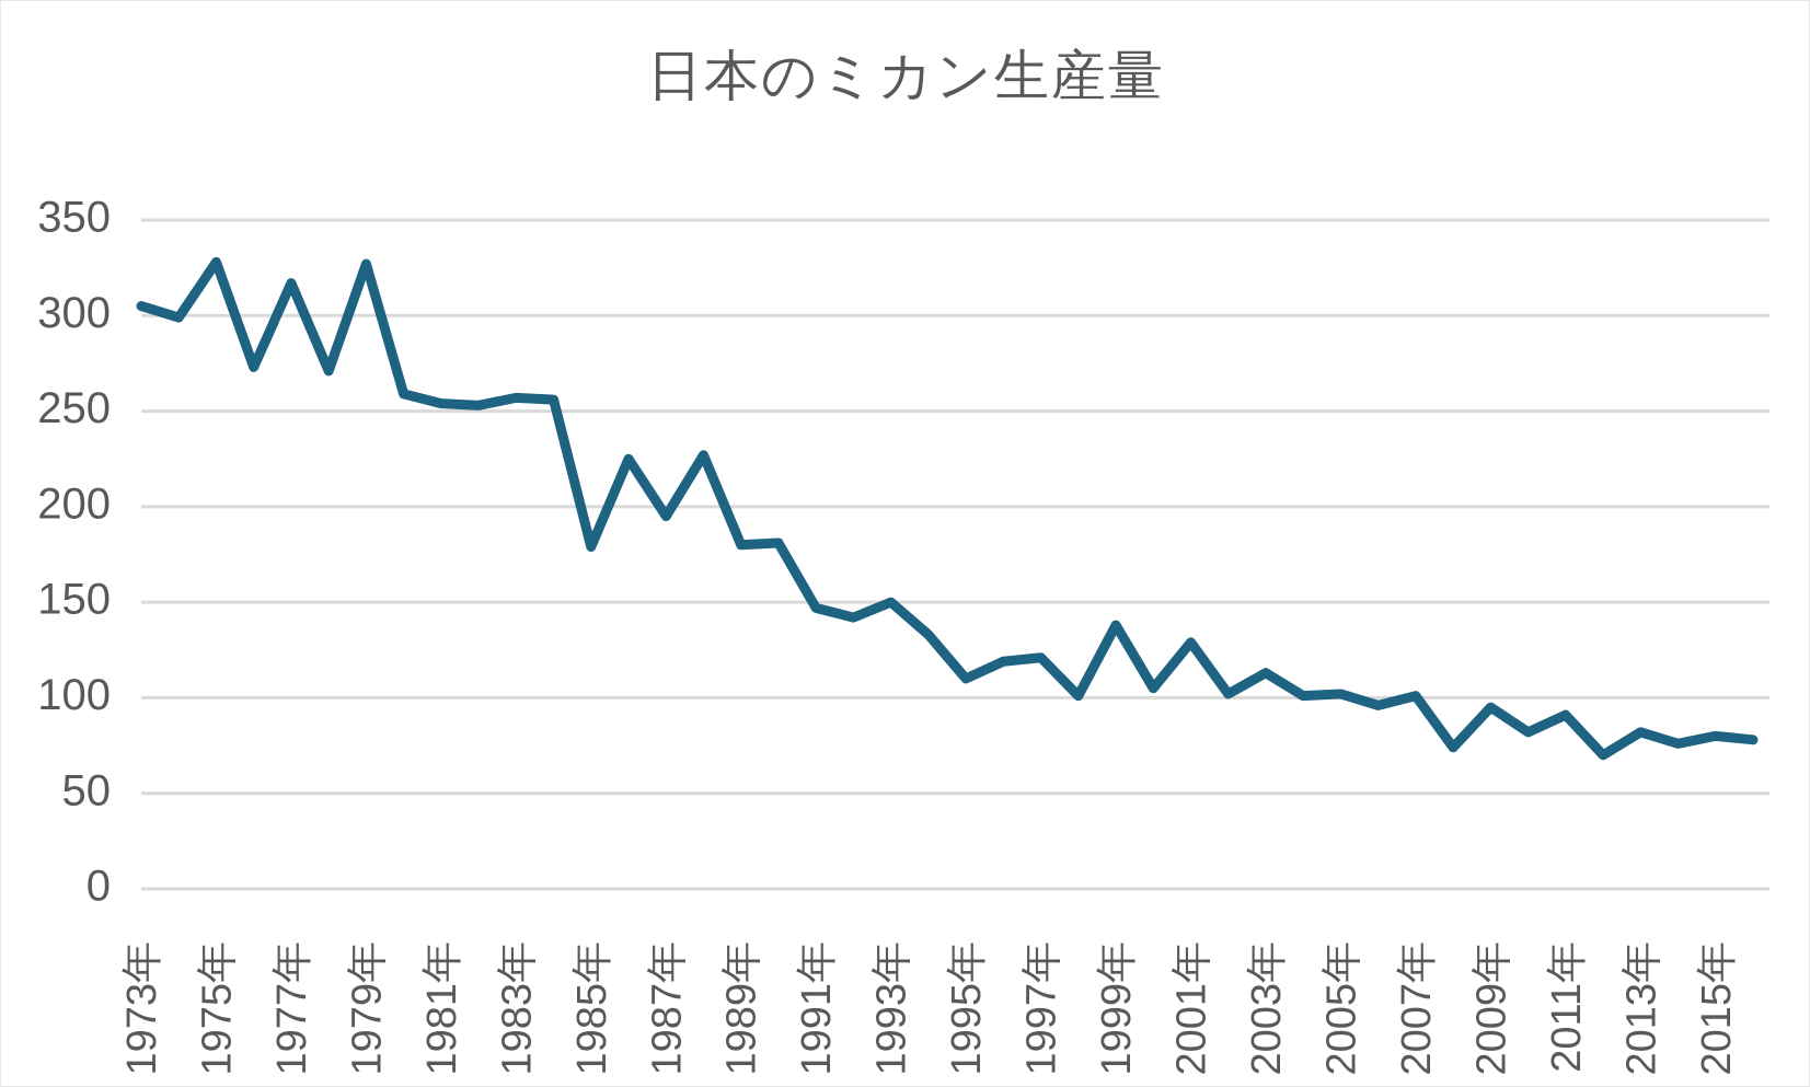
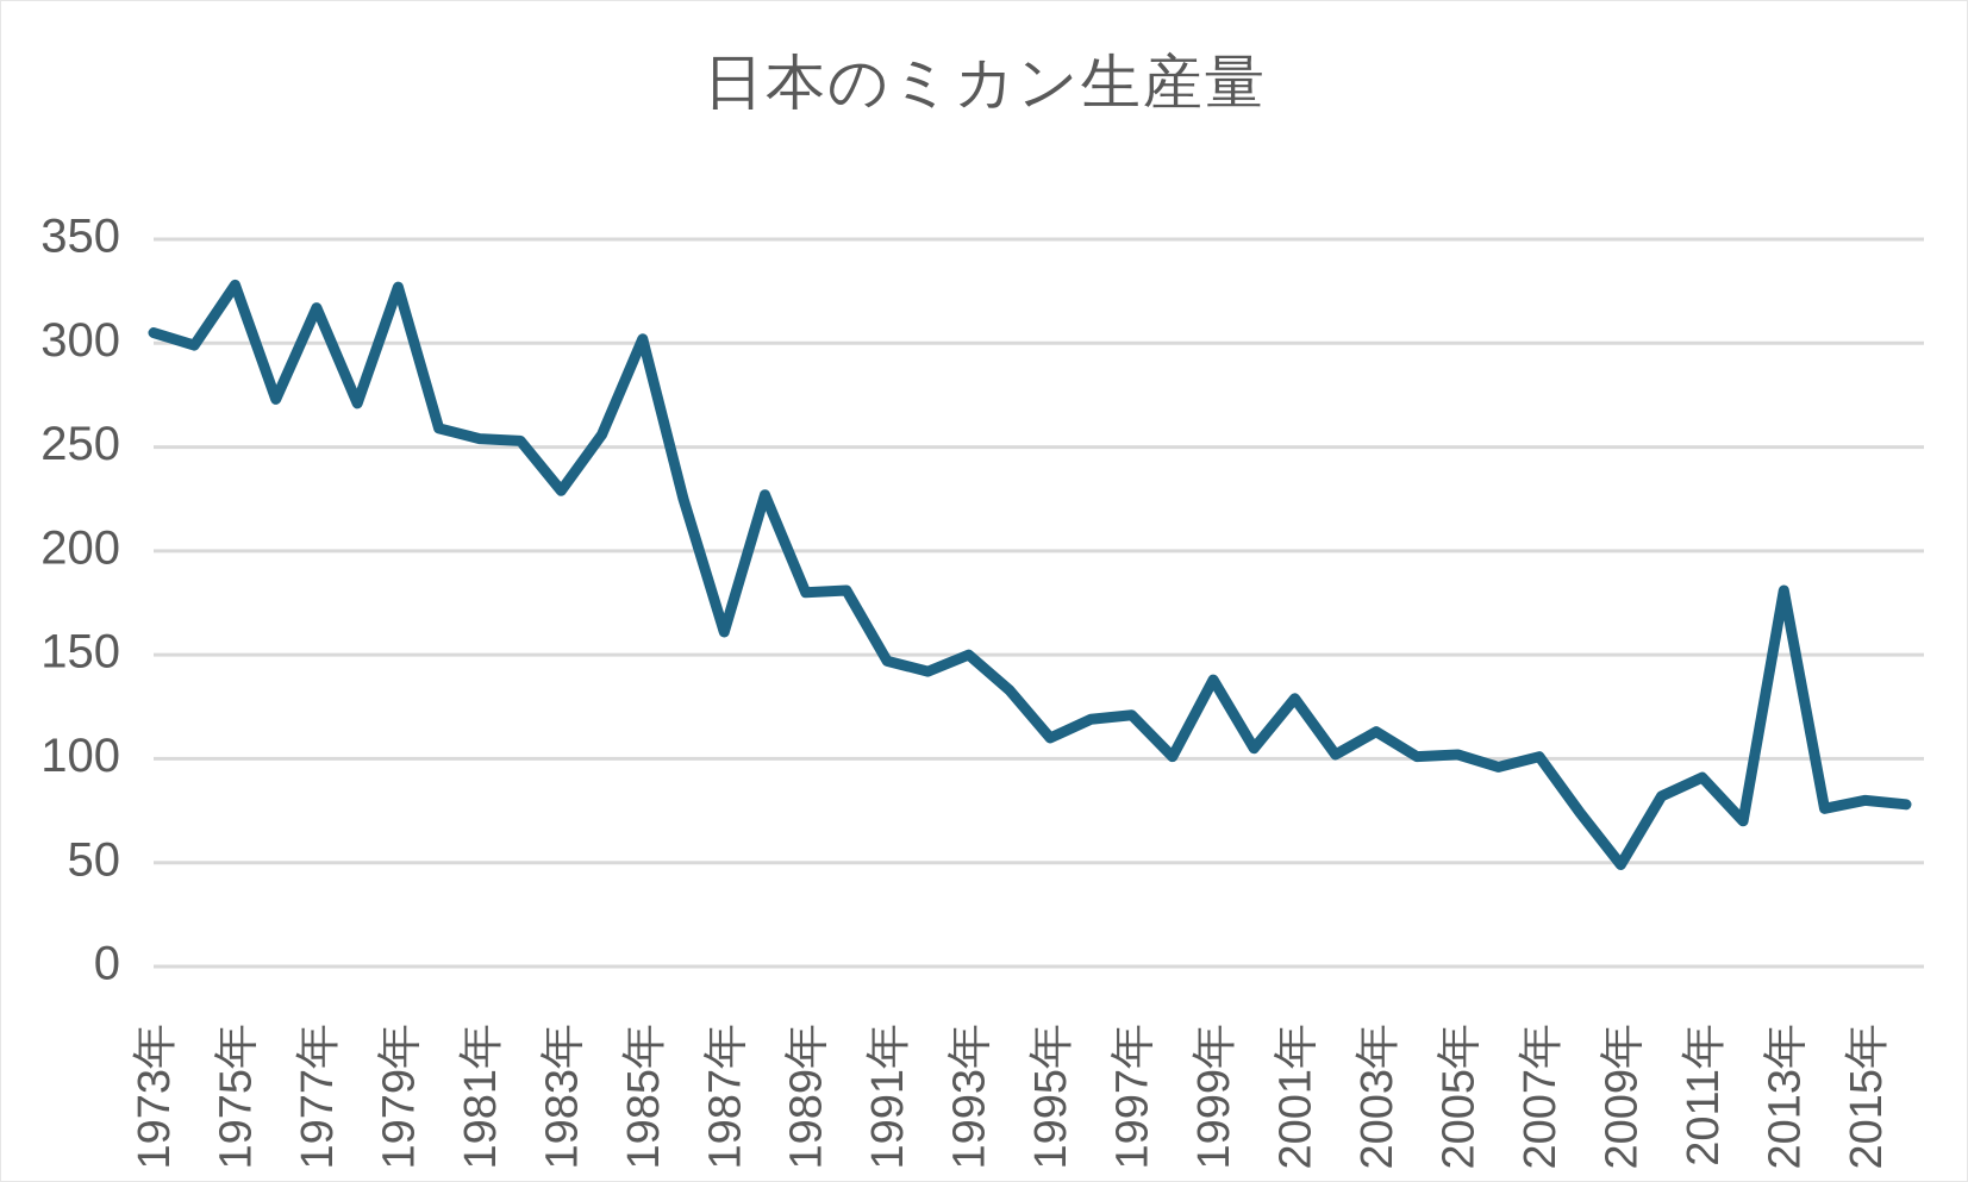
1983年: 257 -> 229
1985年: 179 -> 302
1987年: 195 -> 161
2009年: 95 -> 49
2013年: 82 -> 181
